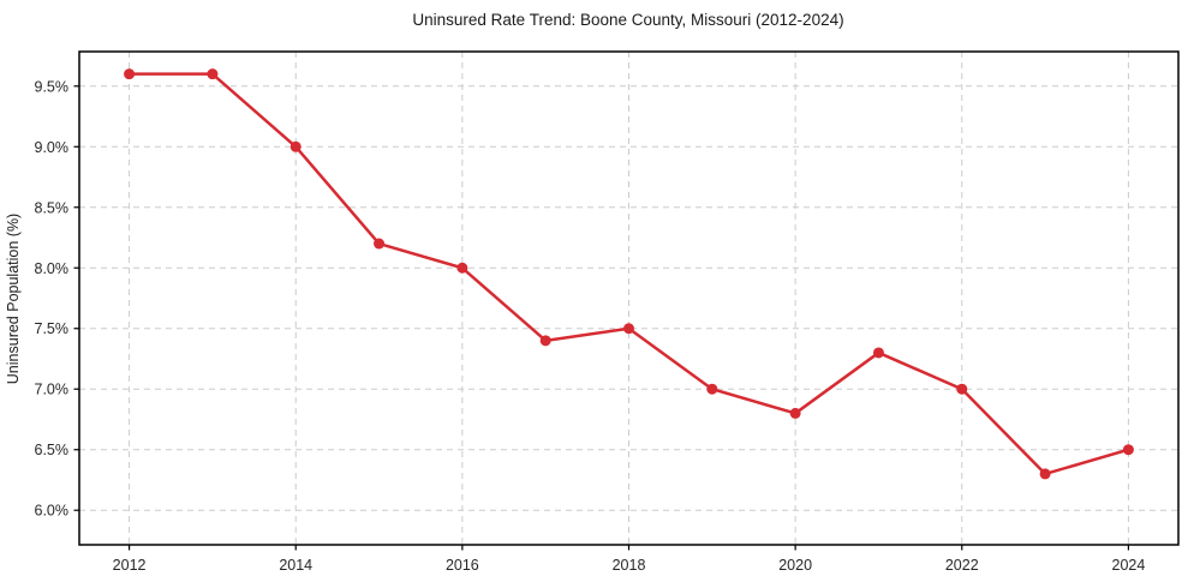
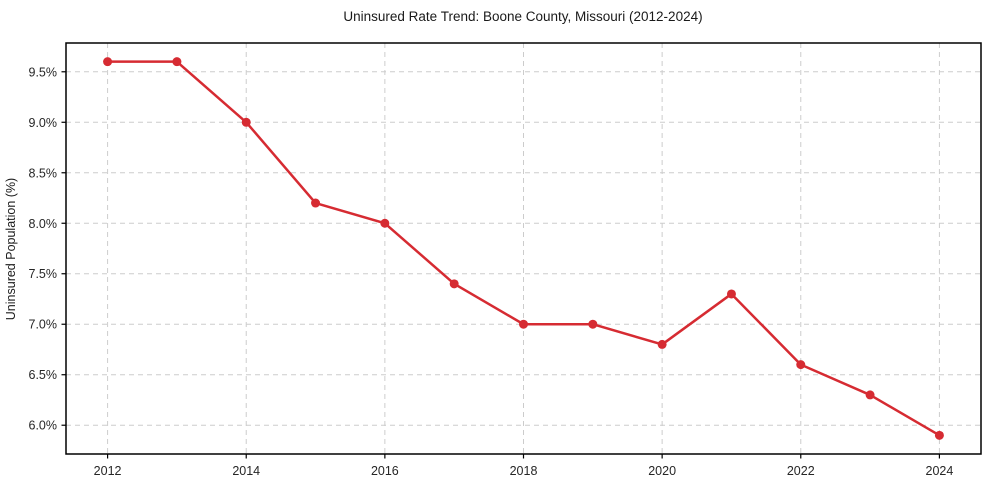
2018: 7.5% -> 7.0%
2022: 7.0% -> 6.6%
2024: 6.5% -> 5.9%
